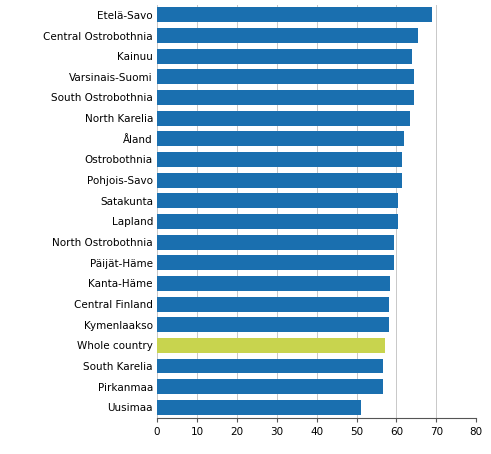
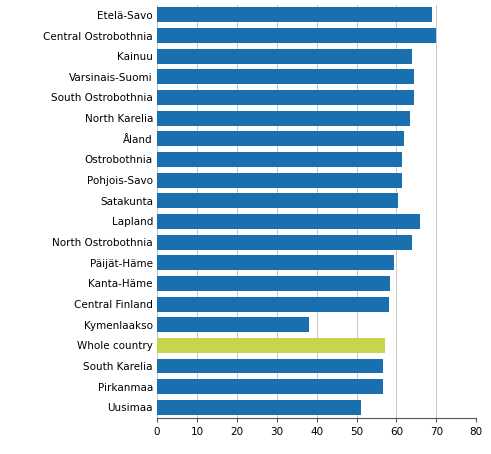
Central Ostrobothnia: 65.5 -> 70.0
Lapland: 60.5 -> 66.0
North Ostrobothnia: 59.5 -> 64.0
Kymenlaakso: 58.0 -> 38.0
